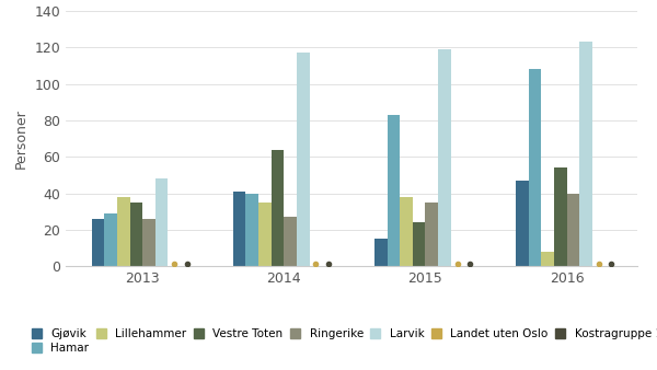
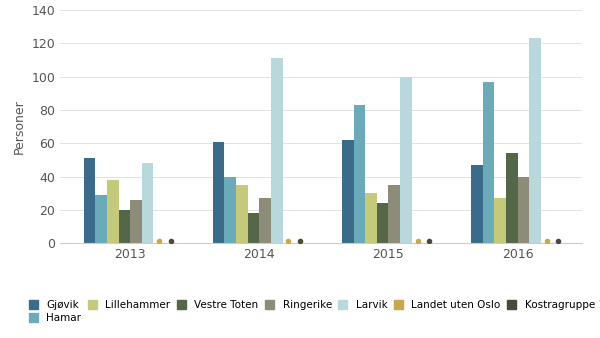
Gjøvik/2013: 26 -> 51
Vestre Toten/2013: 35 -> 20
Gjøvik/2014: 41 -> 61
Vestre Toten/2014: 64 -> 18
Larvik/2014: 117 -> 111
Gjøvik/2015: 15 -> 62
Lillehammer/2015: 38 -> 30
Larvik/2015: 119 -> 100
Hamar/2016: 108 -> 97
Lillehammer/2016: 8 -> 27
